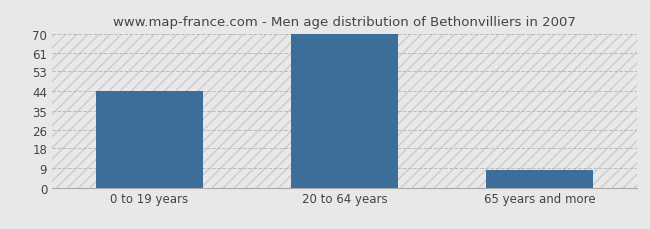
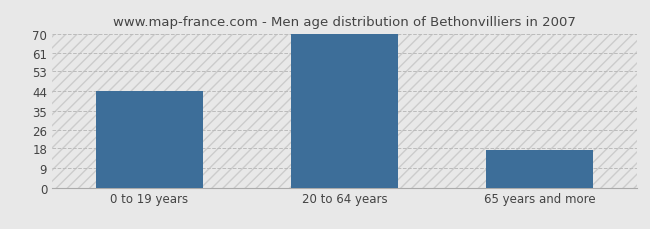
65 years and more: 8 -> 17
